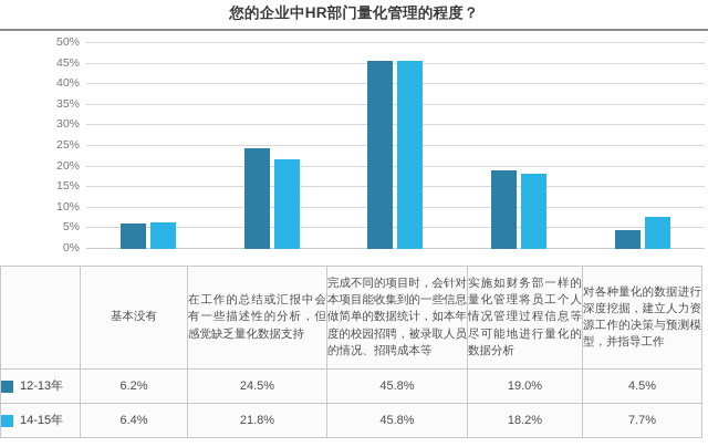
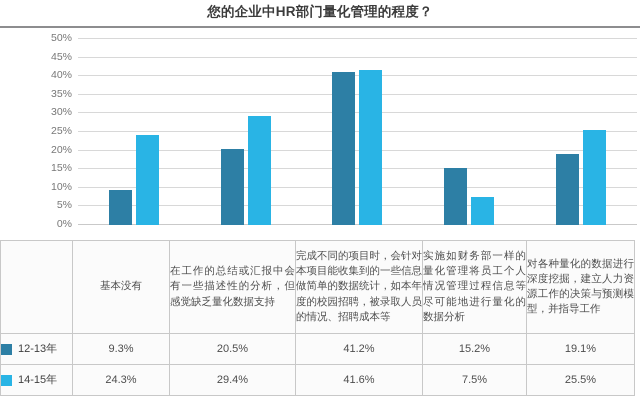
12-13年/基本没有: 6.2% -> 9.3%
14-15年/基本没有: 6.4% -> 24.3%
12-13年/在工作的总结或汇报中会有一些描述性的分析，但感觉缺乏量化数据支持: 24.5% -> 20.5%
14-15年/在工作的总结或汇报中会有一些描述性的分析，但感觉缺乏量化数据支持: 21.8% -> 29.4%
12-13年/完成不同的项目时，会针对本项目能收集到的一些信息做简单的数据统计，如本年度的校园招聘，被录取人员的情况、招聘成本等: 45.8% -> 41.2%
14-15年/完成不同的项目时，会针对本项目能收集到的一些信息做简单的数据统计，如本年度的校园招聘，被录取人员的情况、招聘成本等: 45.8% -> 41.6%
12-13年/实施如财务部一样的量化管理将员工个人情况管理过程信息等尽可能地进行量化的数据分析: 19.0% -> 15.2%
14-15年/实施如财务部一样的量化管理将员工个人情况管理过程信息等尽可能地进行量化的数据分析: 18.2% -> 7.5%
12-13年/对各种量化的数据进行深度挖掘，建立人力资源工作的决策与预测模型，并指导工作: 4.5% -> 19.1%
14-15年/对各种量化的数据进行深度挖掘，建立人力资源工作的决策与预测模型，并指导工作: 7.7% -> 25.5%
